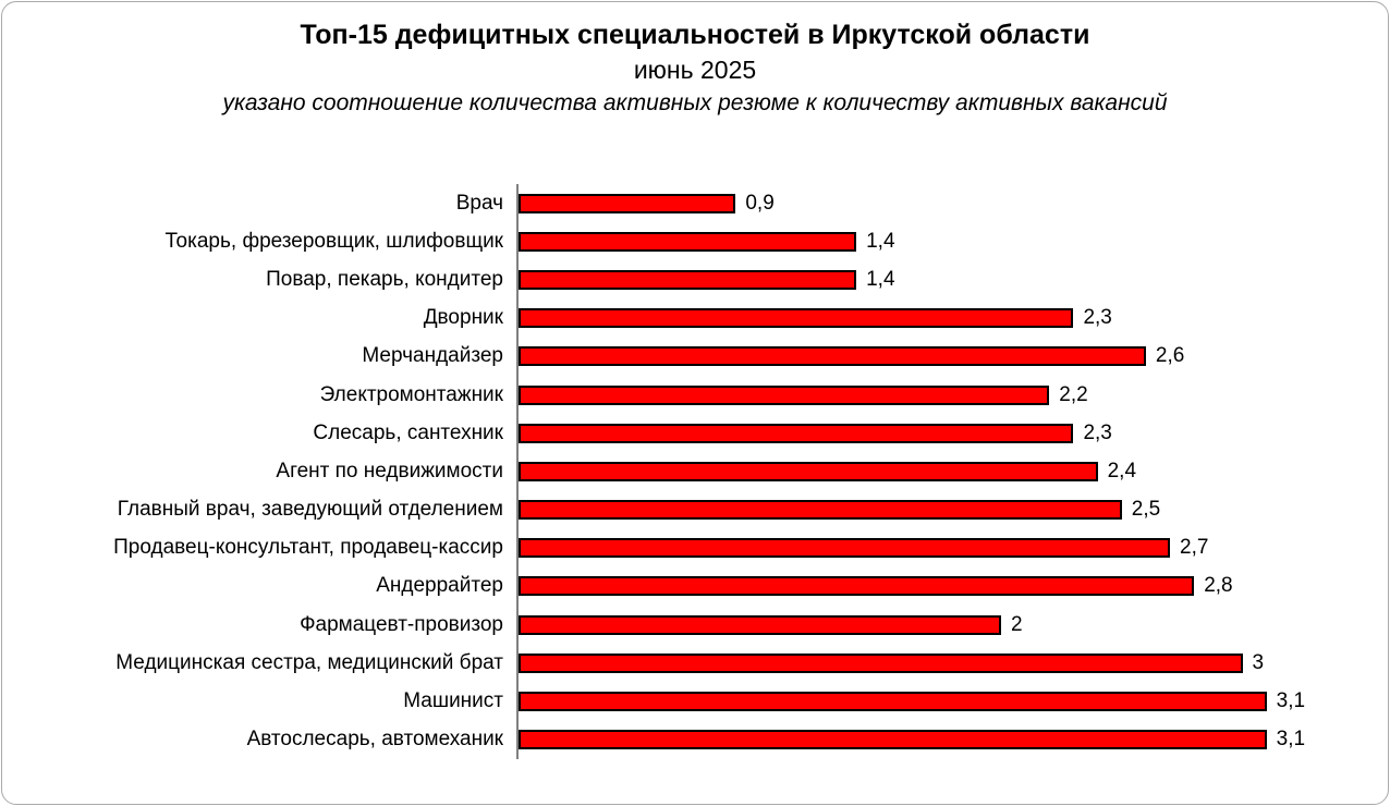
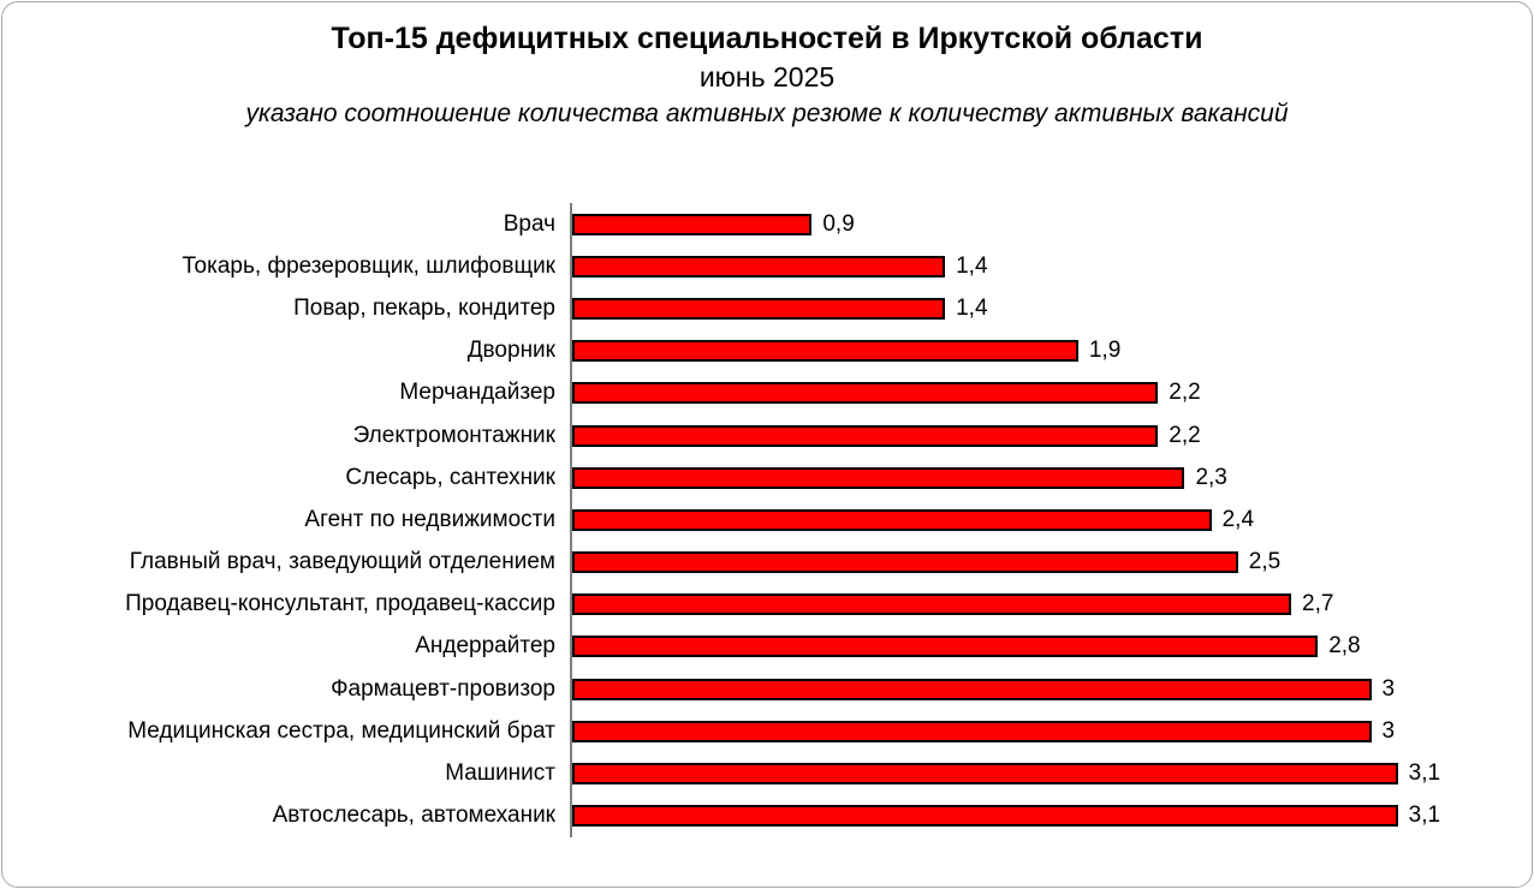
Дворник: 2,3 -> 1,9
Мерчандайзер: 2,6 -> 2,2
Фармацевт-провизор: 2 -> 3
